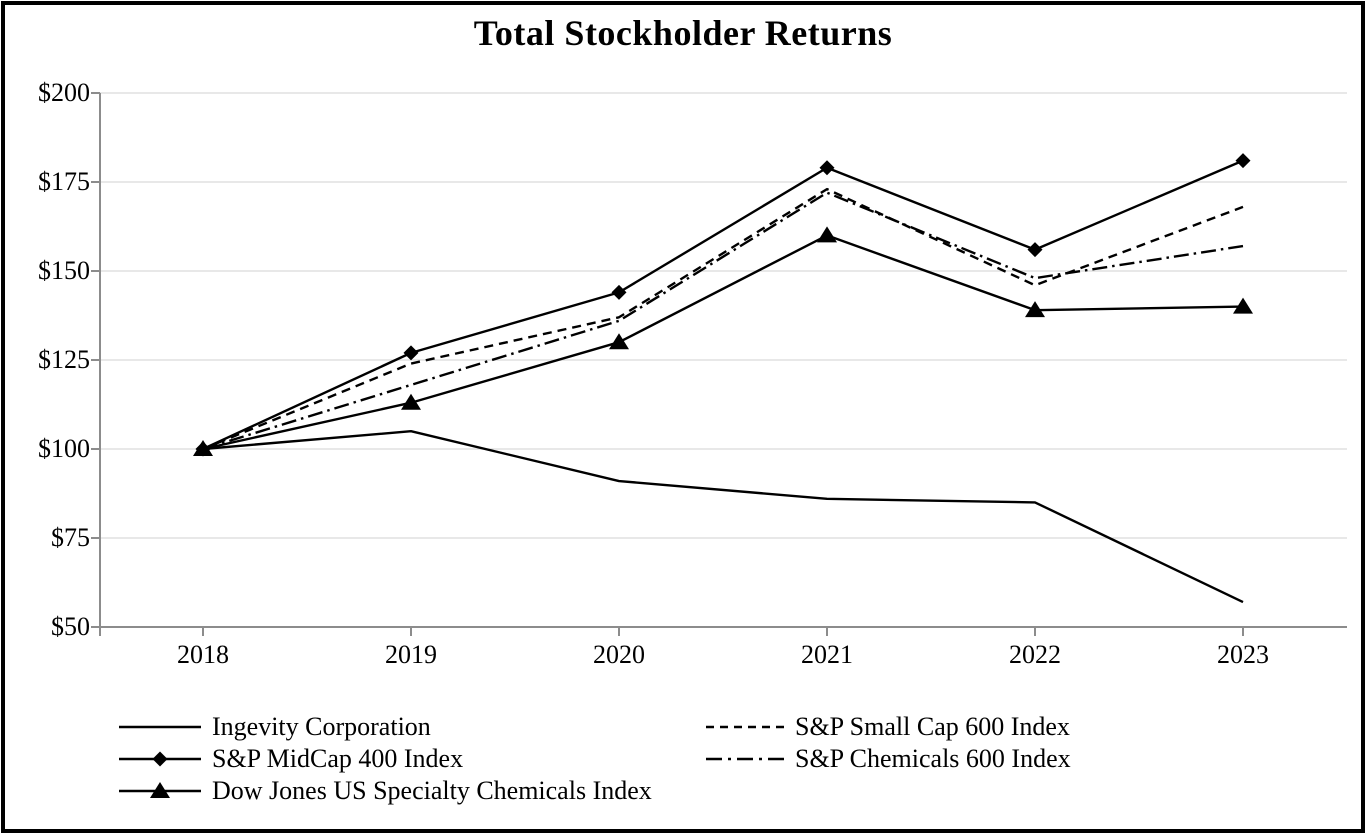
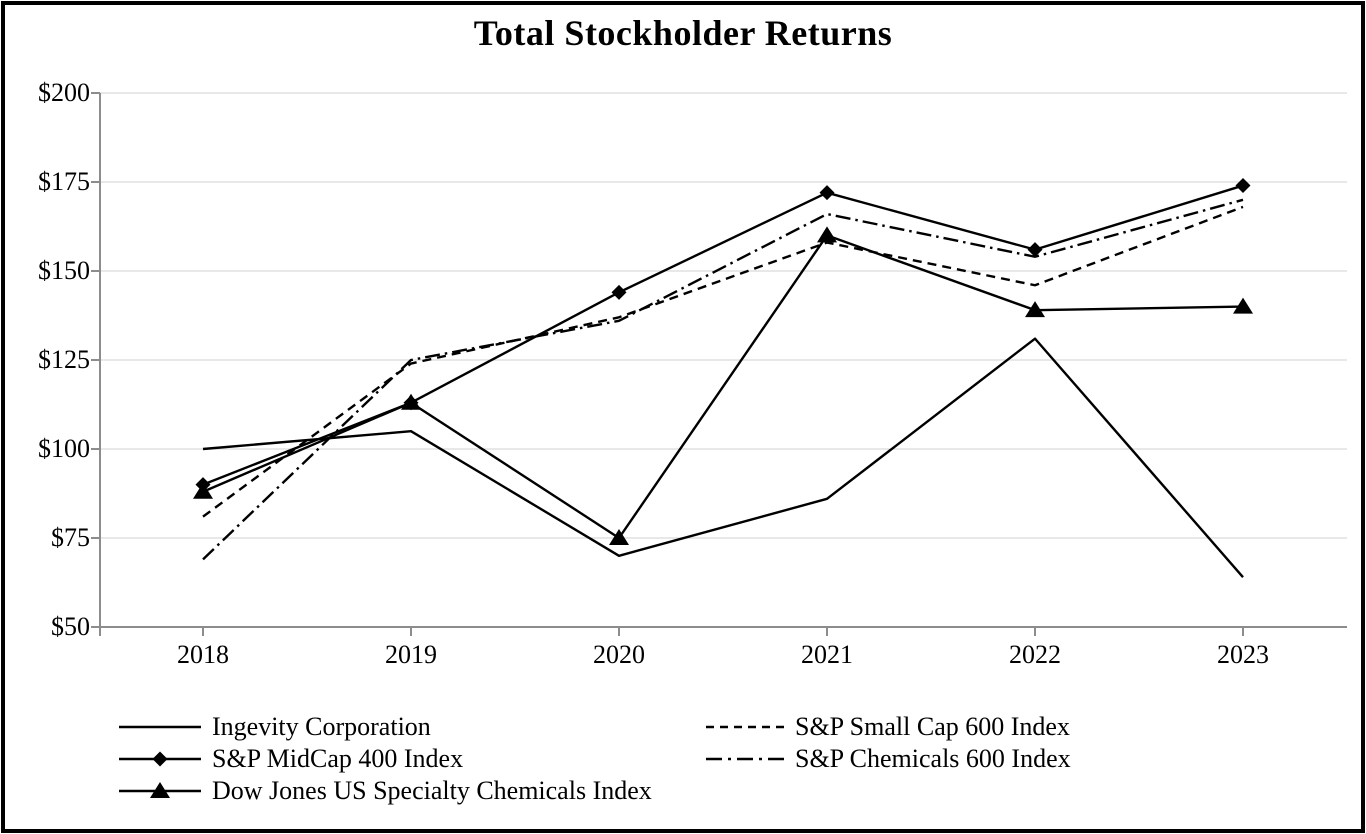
S&P MidCap 400 Index/2018: $100 -> $90
Dow Jones US Specialty Chemicals Index/2018: $100 -> $88
S&P Small Cap 600 Index/2018: $100 -> $81
S&P Chemicals 600 Index/2018: $100 -> $69
S&P MidCap 400 Index/2019: $127 -> $113
S&P Chemicals 600 Index/2019: $118 -> $125
Ingevity Corporation/2020: $91 -> $70
Dow Jones US Specialty Chemicals Index/2020: $130 -> $75
S&P MidCap 400 Index/2021: $179 -> $172
S&P Small Cap 600 Index/2021: $173 -> $158
S&P Chemicals 600 Index/2021: $172 -> $166
Ingevity Corporation/2022: $85 -> $131
S&P Chemicals 600 Index/2022: $148 -> $154
Ingevity Corporation/2023: $57 -> $64
S&P MidCap 400 Index/2023: $181 -> $174
S&P Chemicals 600 Index/2023: $157 -> $170
